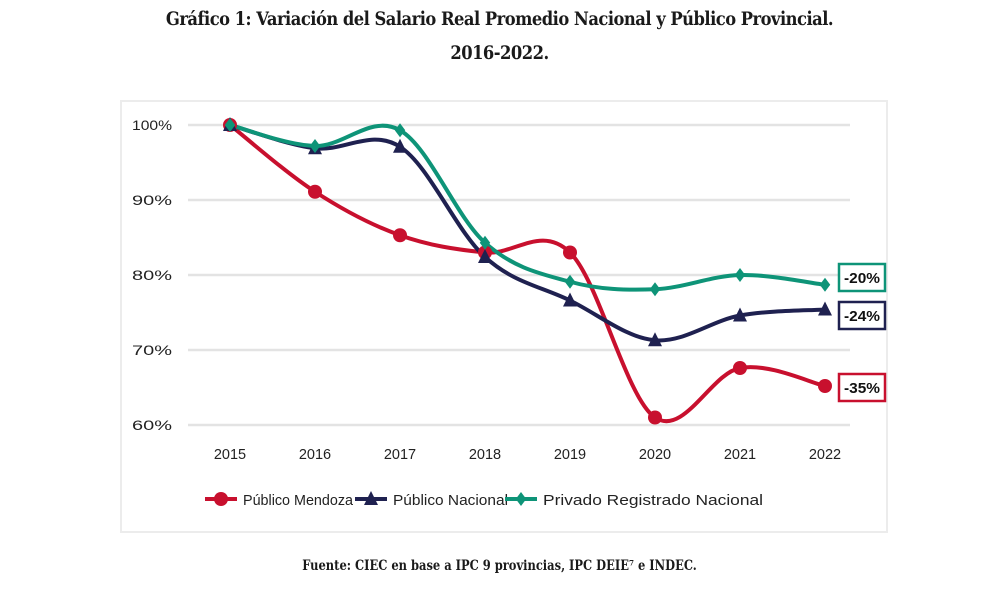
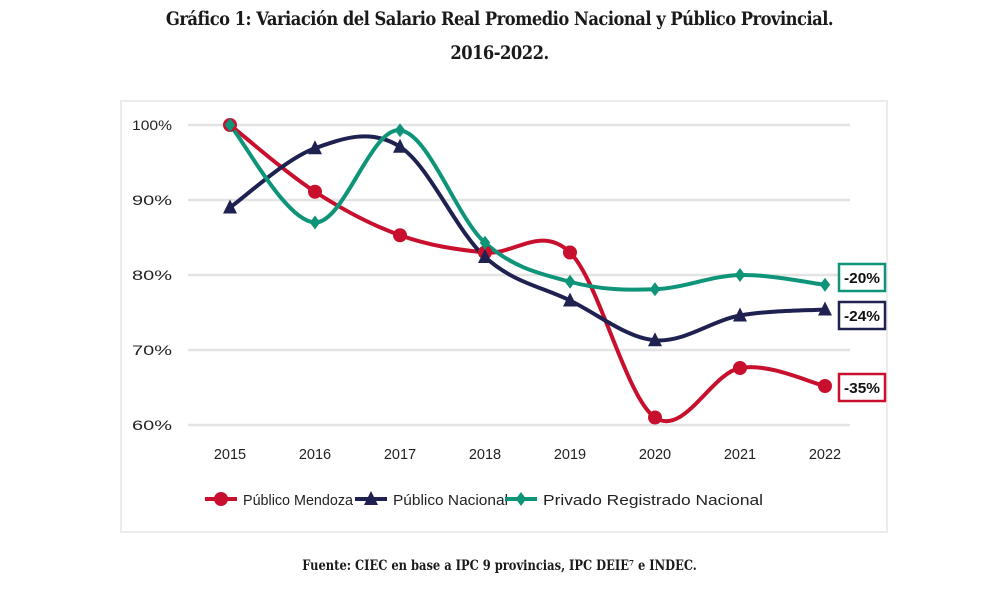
Público Nacional/2015: 100% -> 89%
Privado Registrado Nacional/2016: 97% -> 87%
